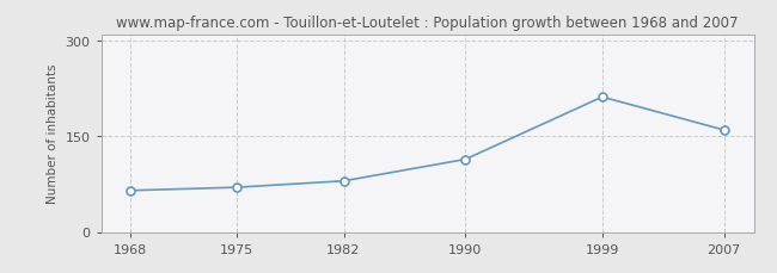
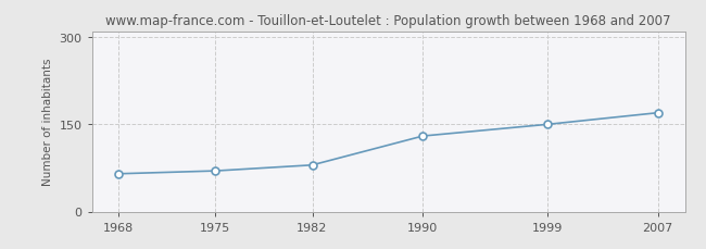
1990: 114 -> 130
1999: 212 -> 150
2007: 160 -> 170
